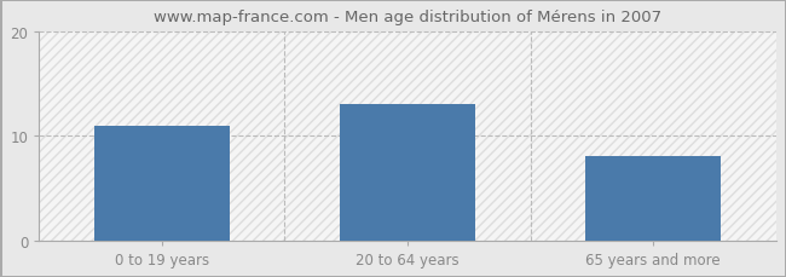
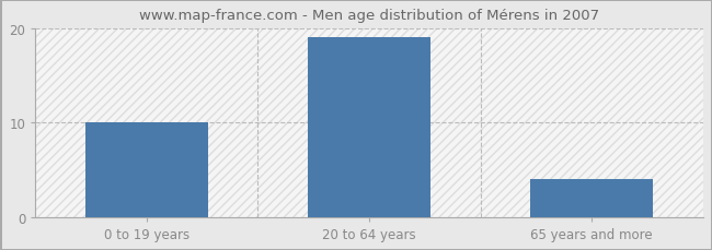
0 to 19 years: 11 -> 10
20 to 64 years: 13 -> 19
65 years and more: 8 -> 4
